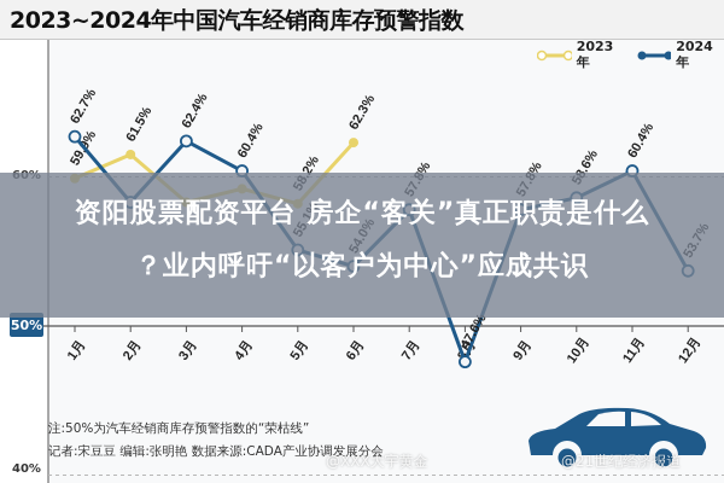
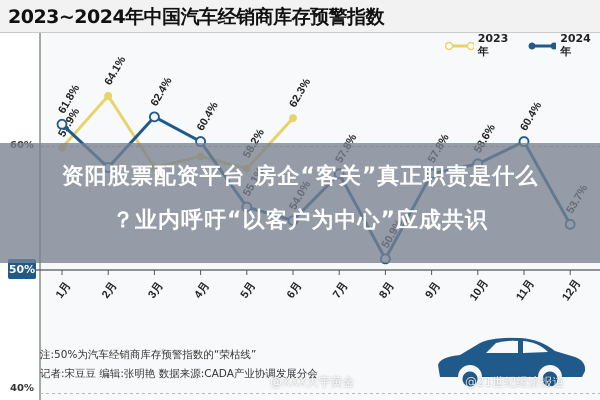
2024年/1月: 62.7% -> 61.8%
2023年/2月: 61.5% -> 64.1%
2024年/8月: 47.6% -> 50.9%
